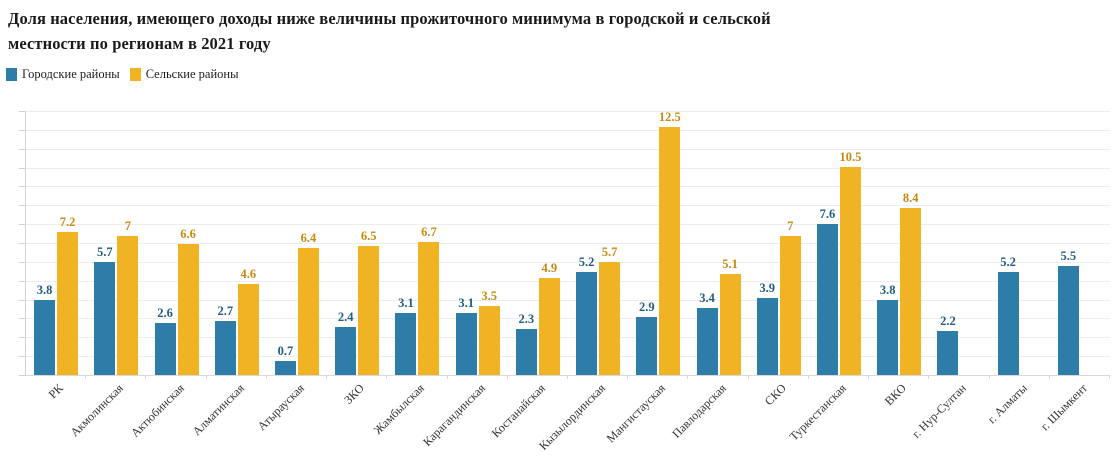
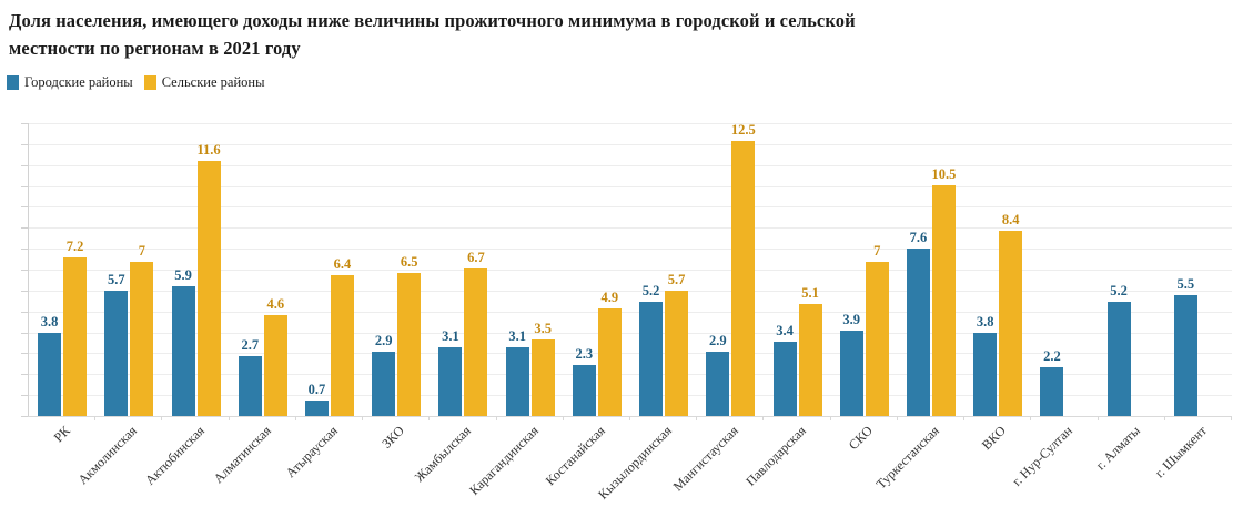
Городские районы/Актюбинская: 2.6 -> 5.9
Сельские районы/Актюбинская: 6.6 -> 11.6
Городские районы/ЗКО: 2.4 -> 2.9
